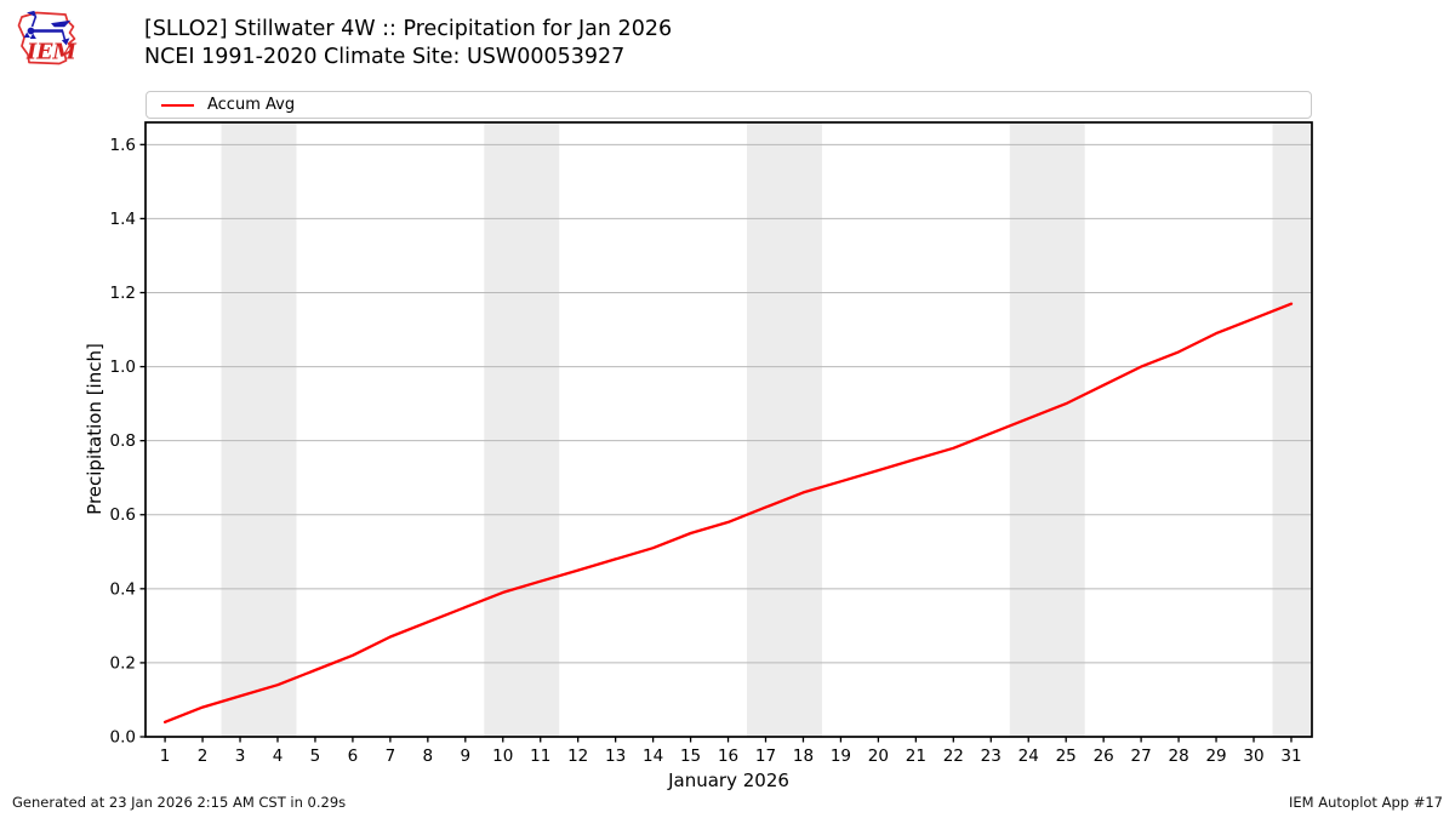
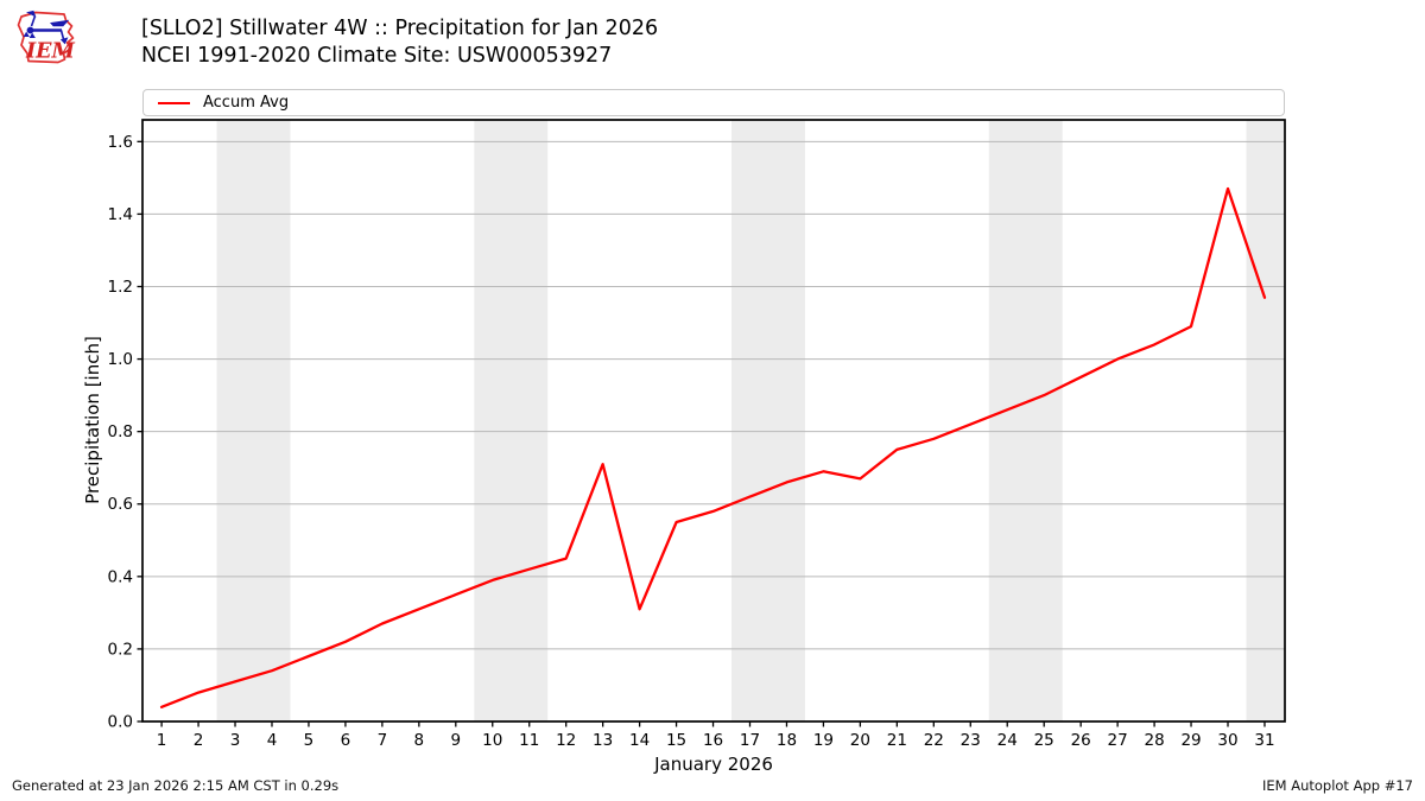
13: 0.48 -> 0.71
14: 0.51 -> 0.31
20: 0.72 -> 0.67
30: 1.13 -> 1.47
